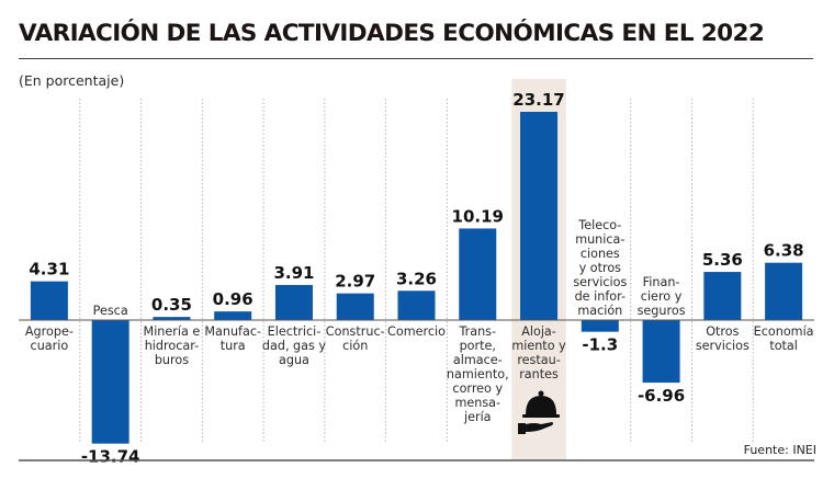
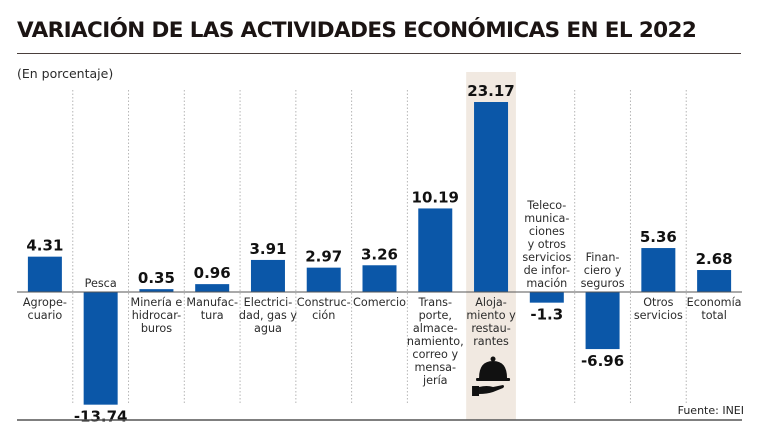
Economía total: 6.38 -> 2.68
